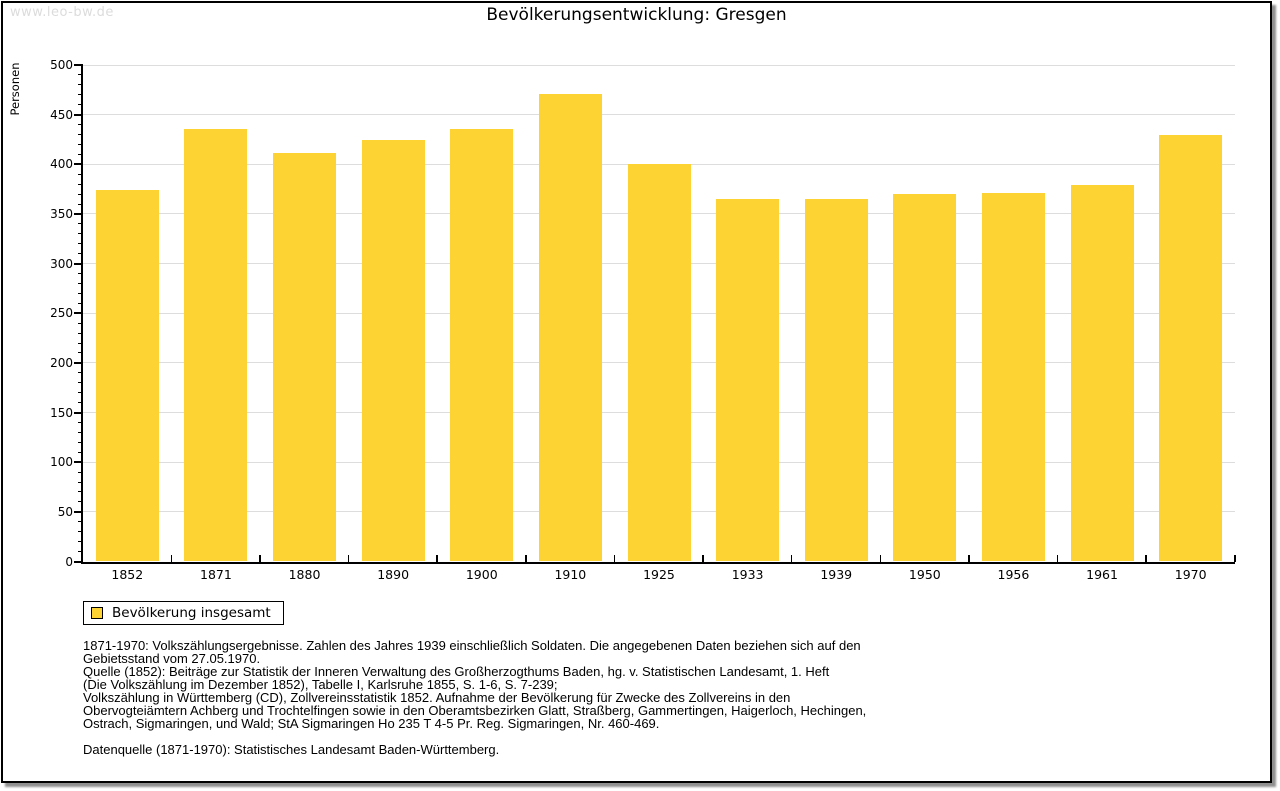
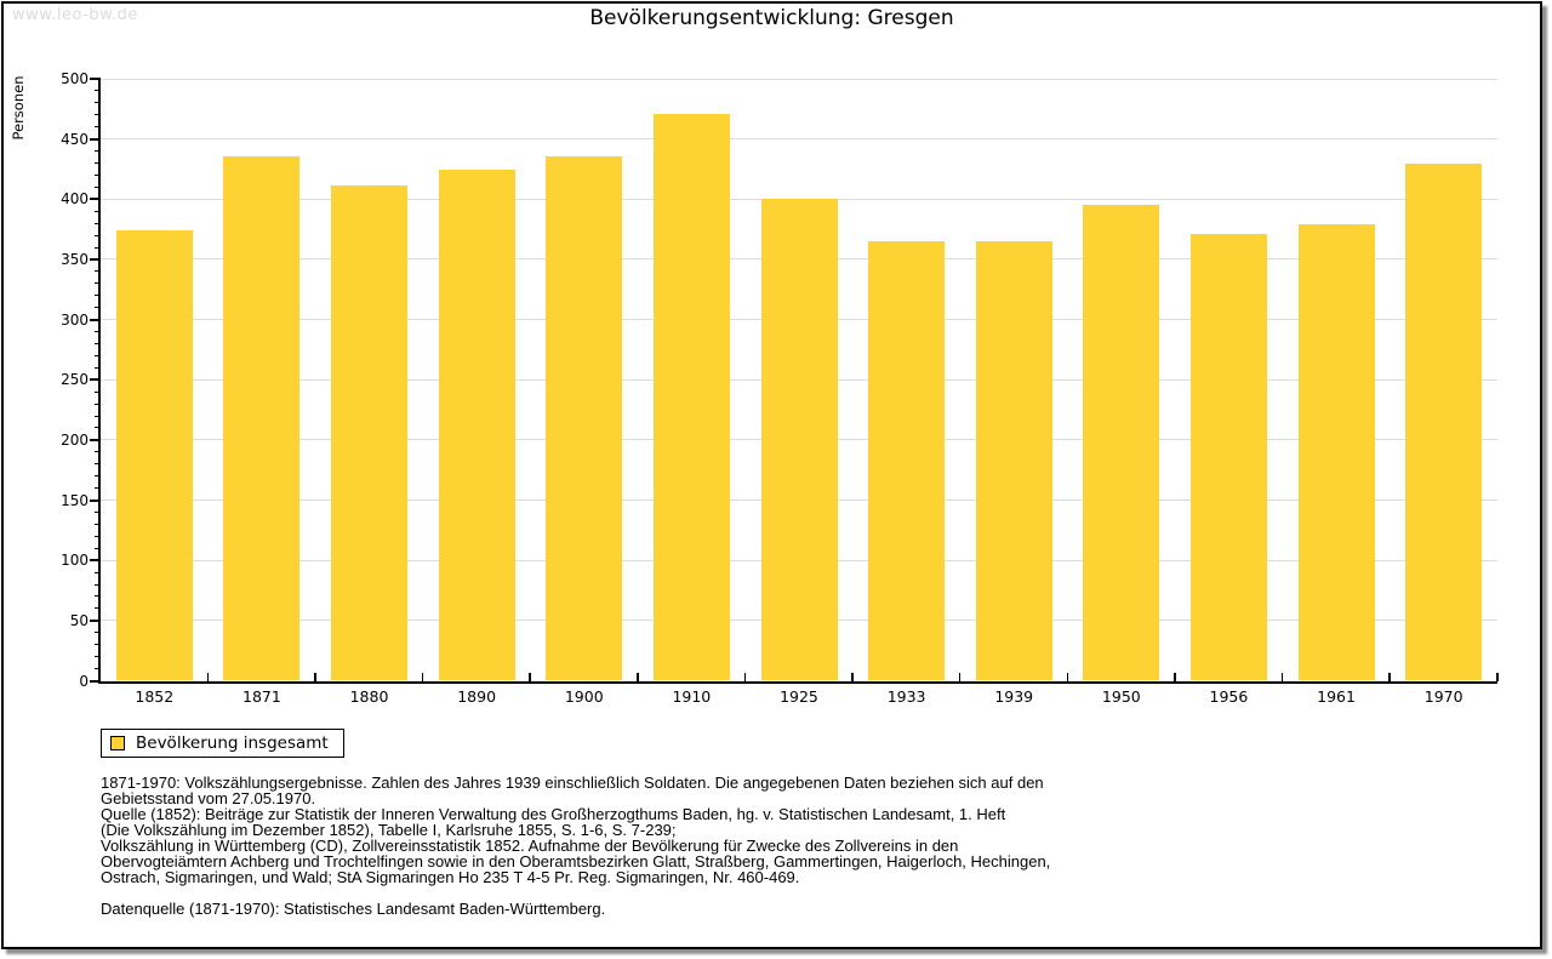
1950: 370 -> 400
